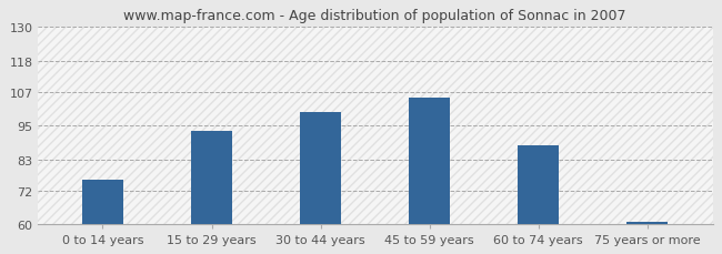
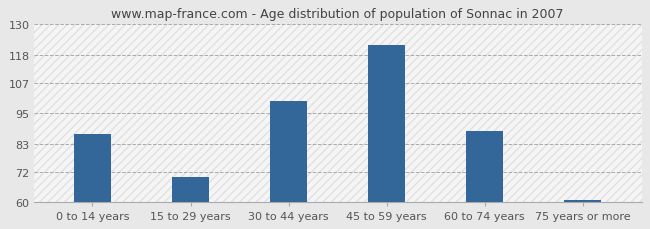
0 to 14 years: 76 -> 87
15 to 29 years: 93 -> 70
45 to 59 years: 105 -> 122
